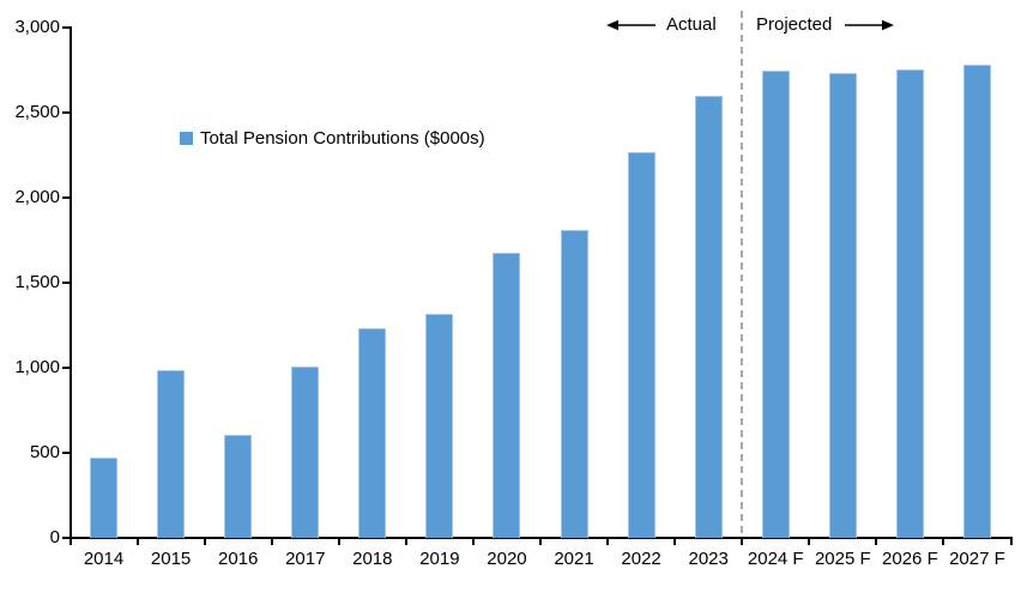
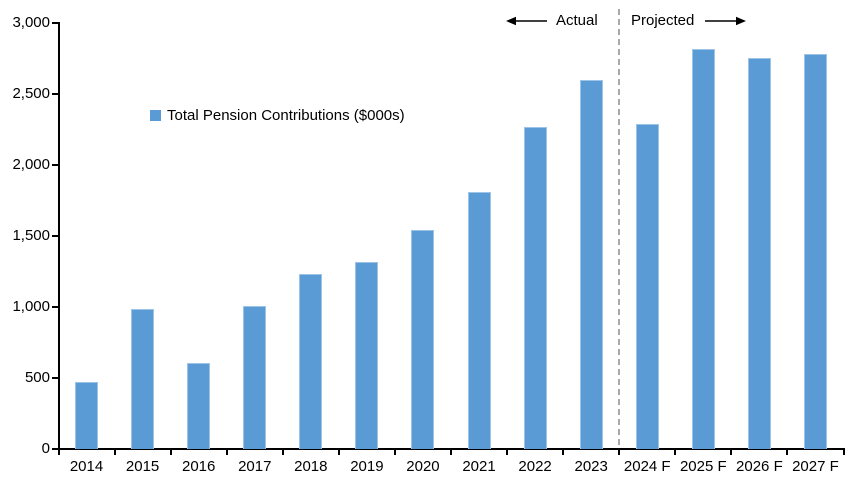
2020: 1680 -> 1540
2024 F: 2740 -> 2290
2025 F: 2730 -> 2820
